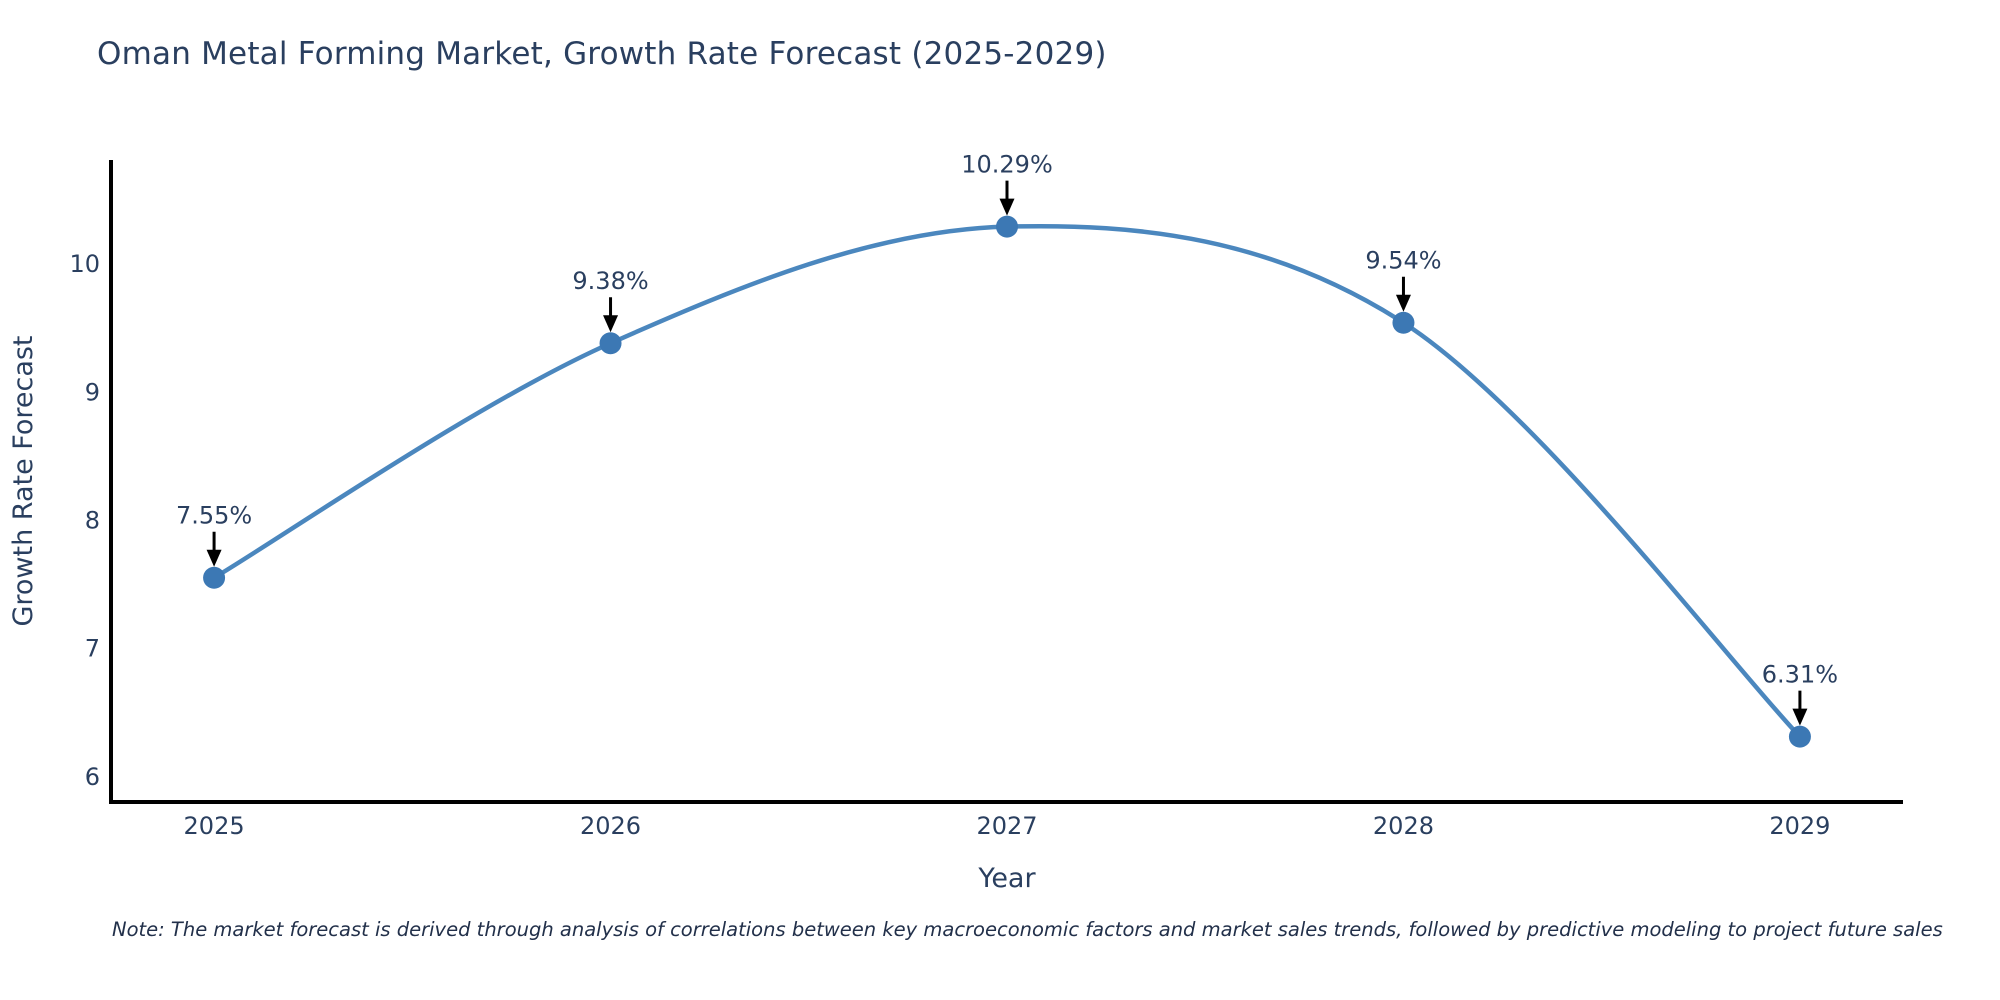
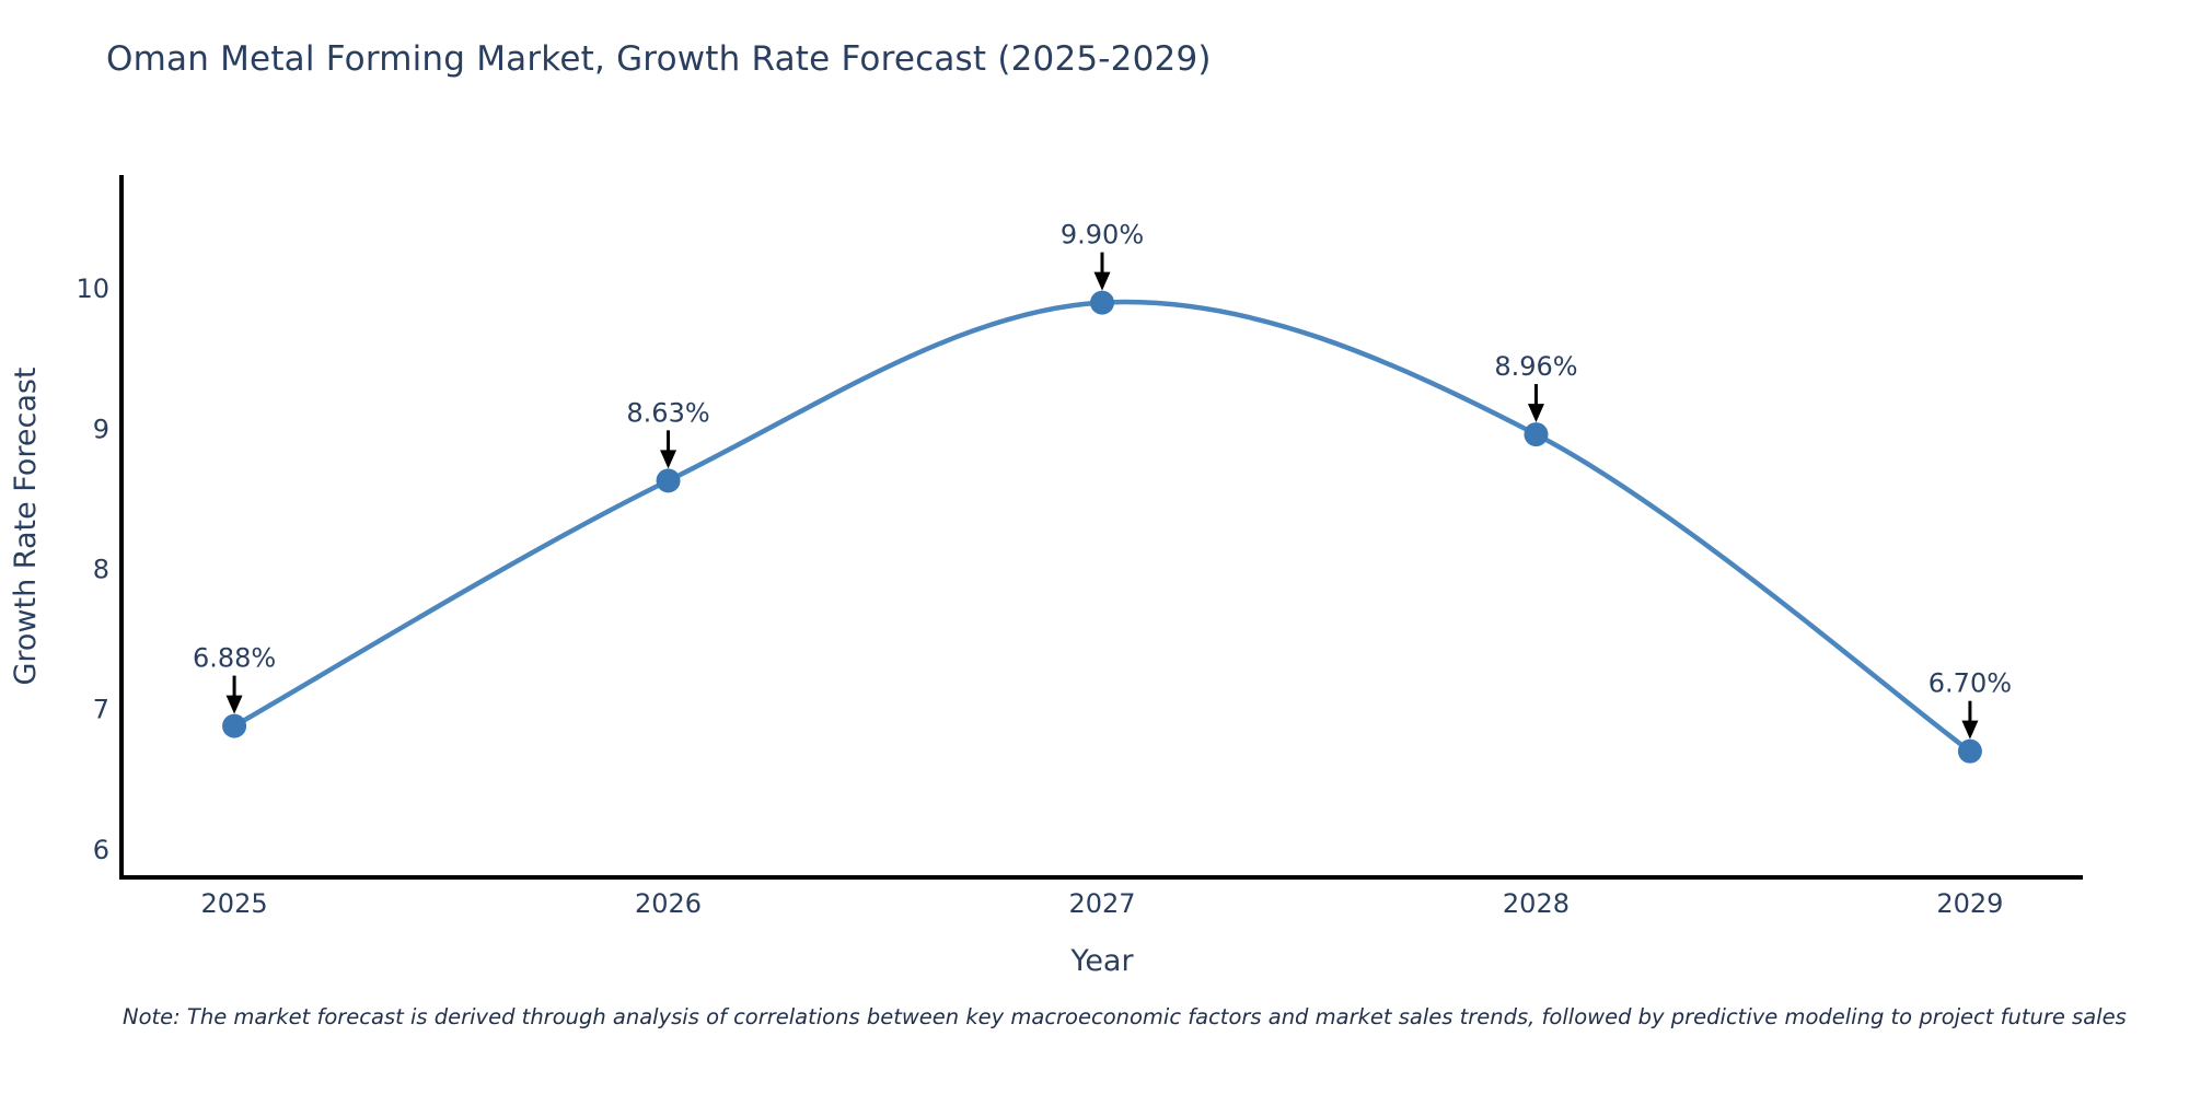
2025: 7.55% -> 6.88%
2026: 9.38% -> 8.63%
2027: 10.29% -> 9.90%
2028: 9.54% -> 8.96%
2029: 6.31% -> 6.70%
